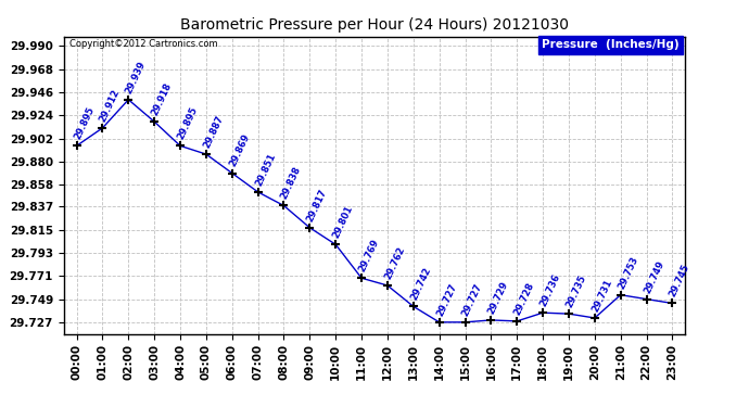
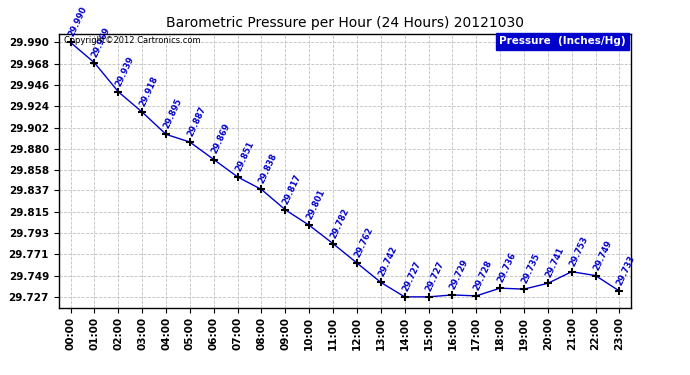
00:00: 29.895 -> 29.990
01:00: 29.912 -> 29.969
11:00: 29.769 -> 29.782
20:00: 29.731 -> 29.741
23:00: 29.745 -> 29.733
